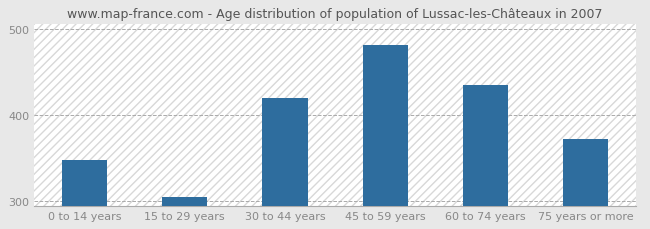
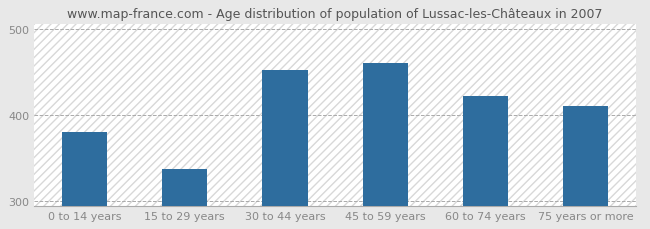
0 to 14 years: 348 -> 380
15 to 29 years: 305 -> 338
30 to 44 years: 420 -> 452
45 to 59 years: 481 -> 460
60 to 74 years: 435 -> 422
75 years or more: 372 -> 410
